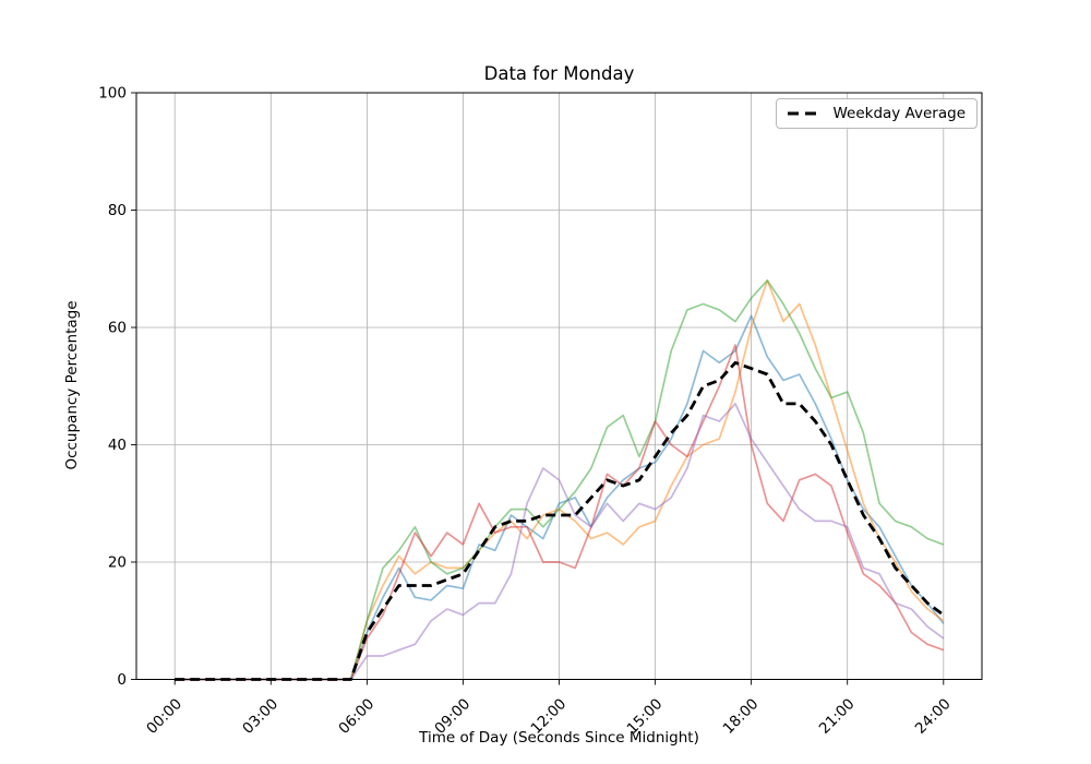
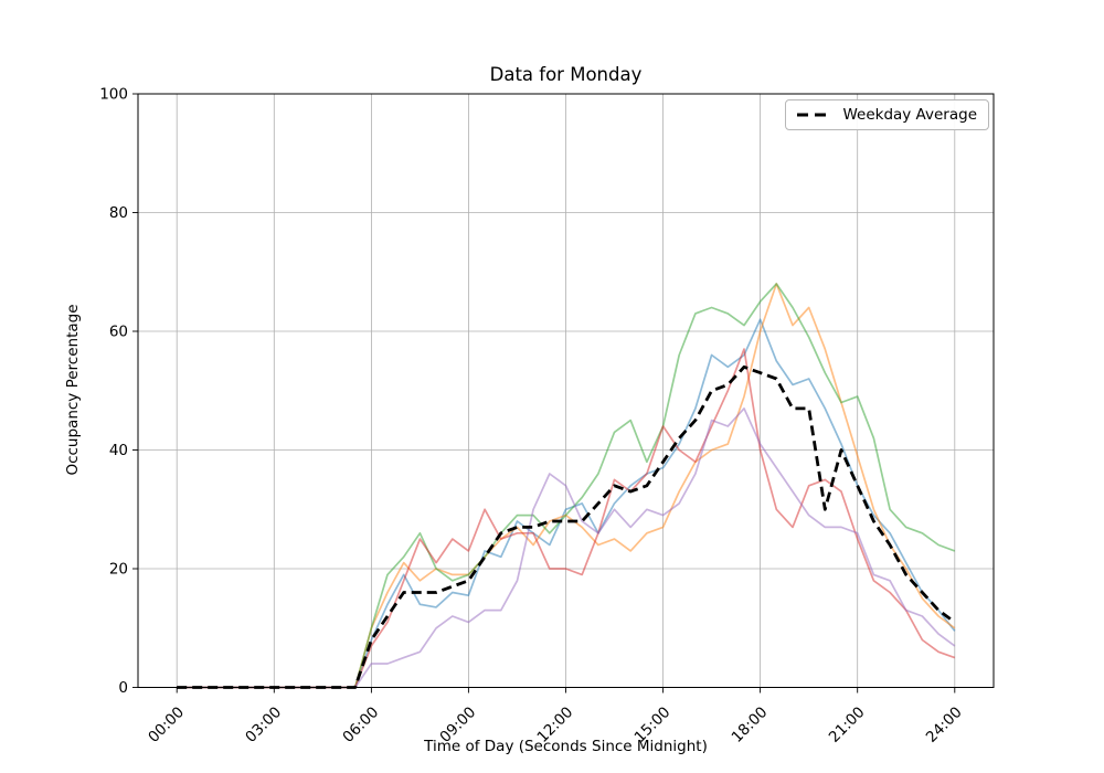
Weekday Average/20: 44 -> 30
